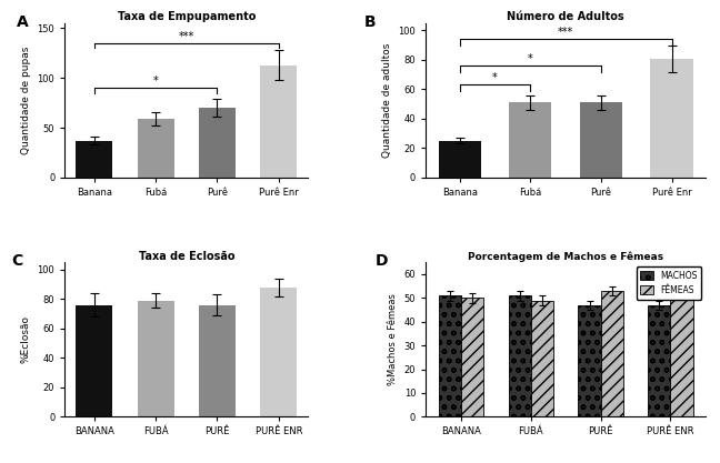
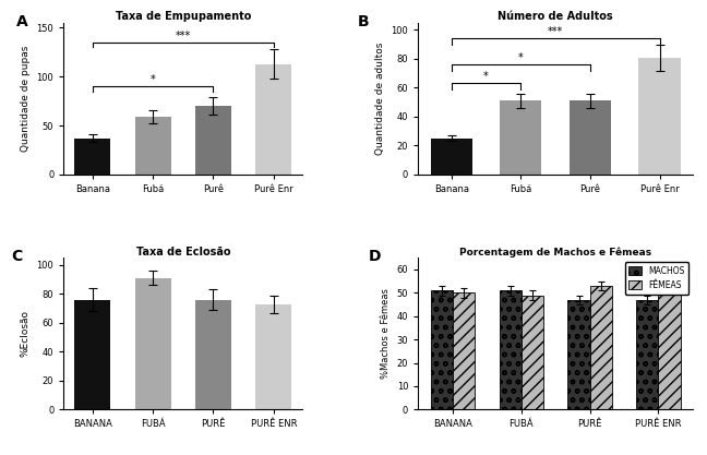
Taxa de Eclosão/FUBÁ: 79 -> 91
Taxa de Eclosão/PURÊ ENR: 88 -> 73
